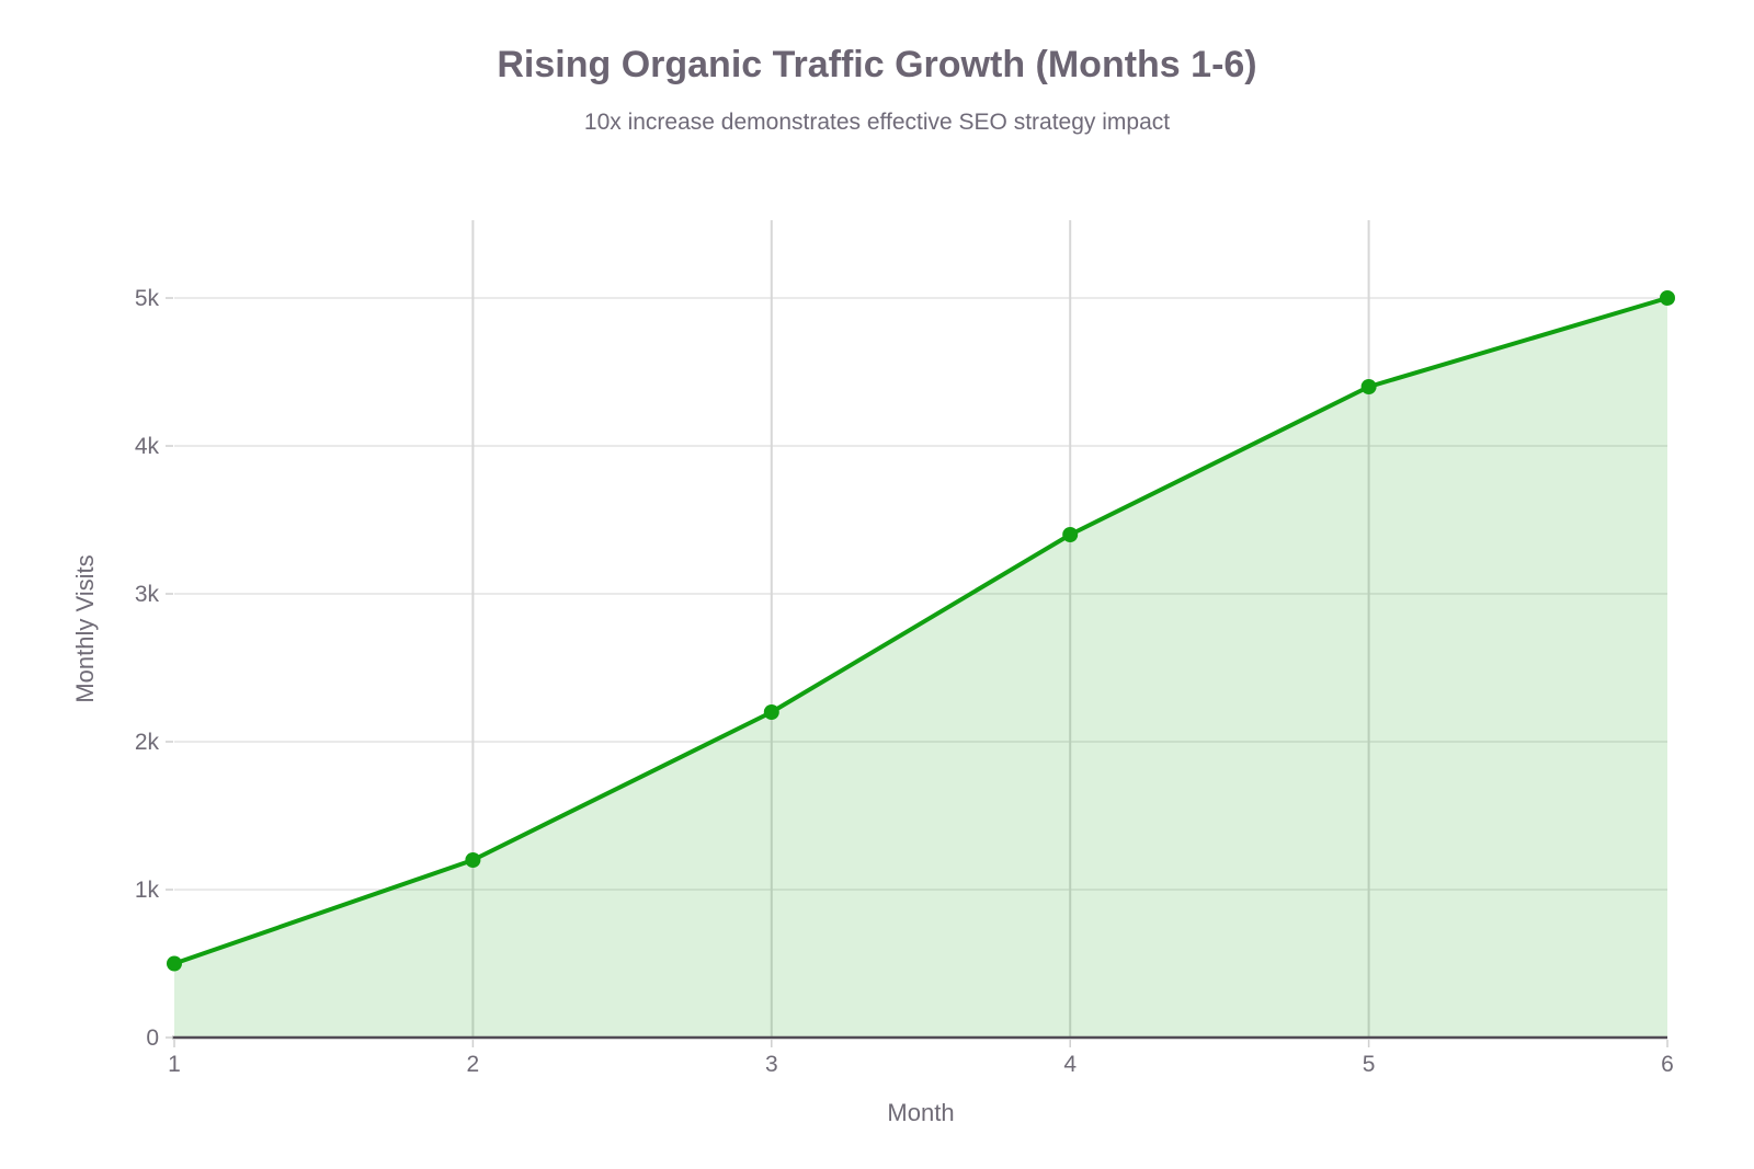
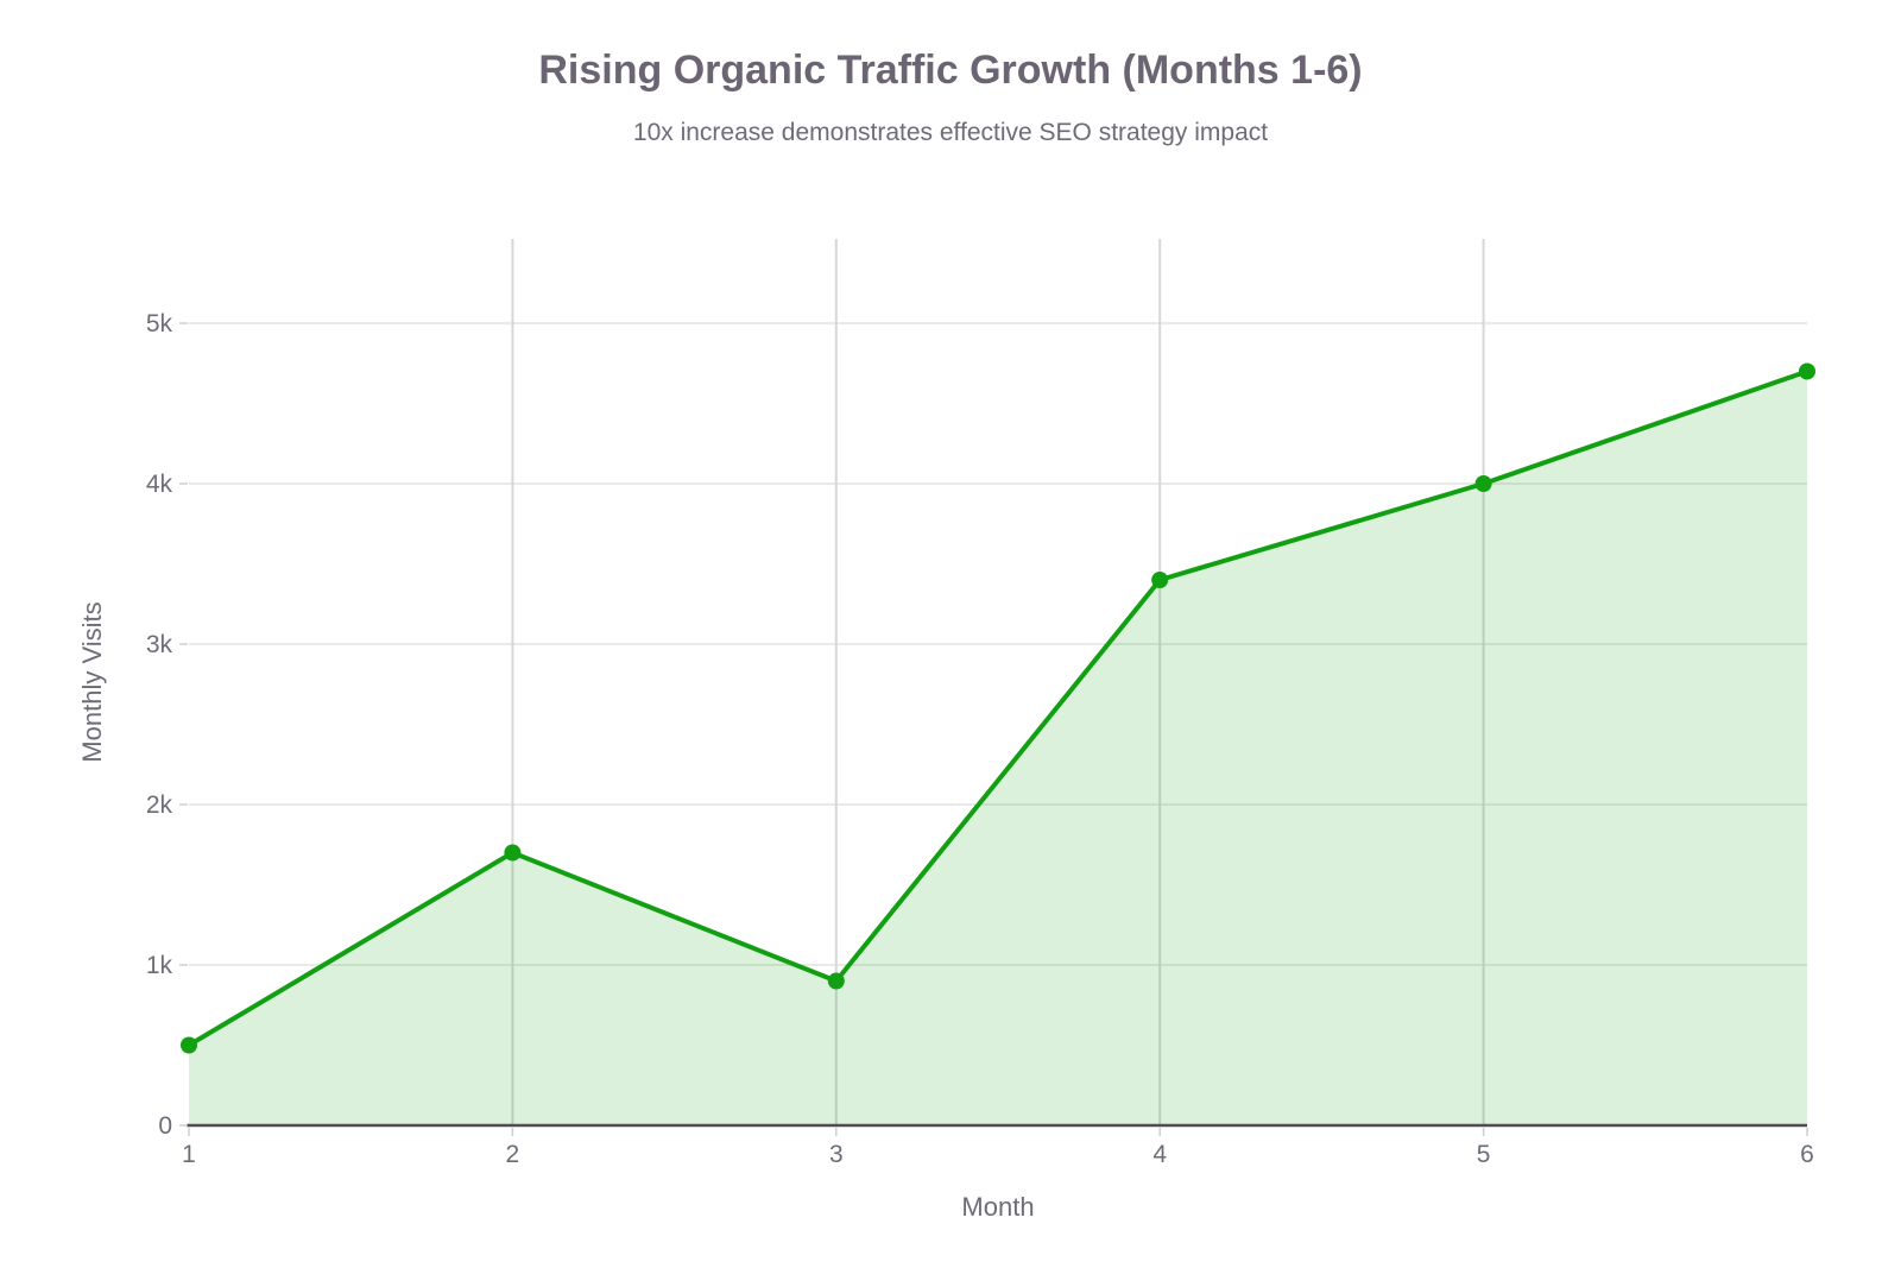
2: 1.2k -> 1.7k
3: 2.2k -> 0.9k
5: 4.4k -> 4.0k
6: 5.0k -> 4.7k
